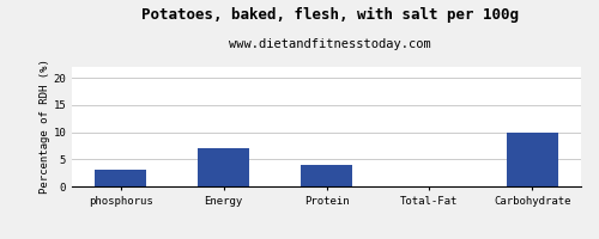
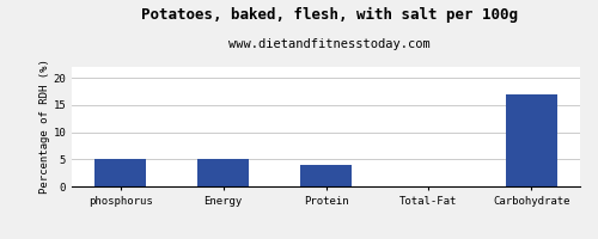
phosphorus: 3 -> 5
Energy: 7 -> 5
Carbohydrate: 10 -> 17
